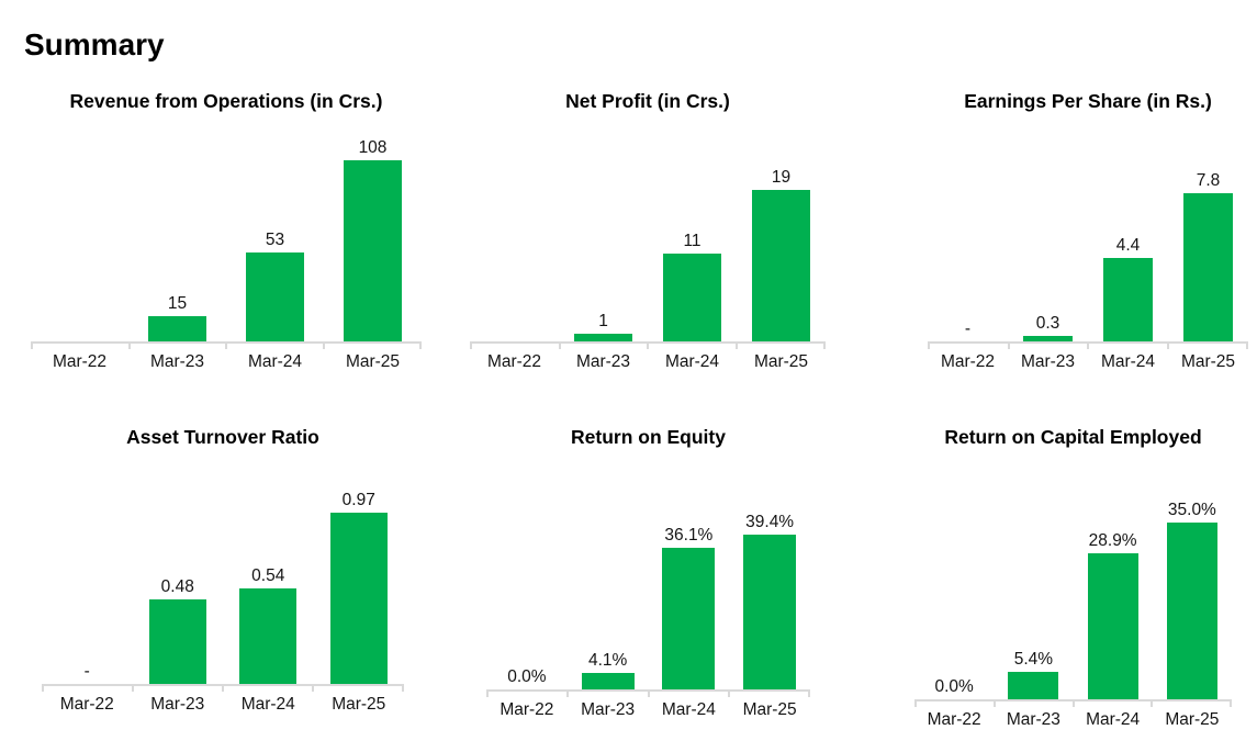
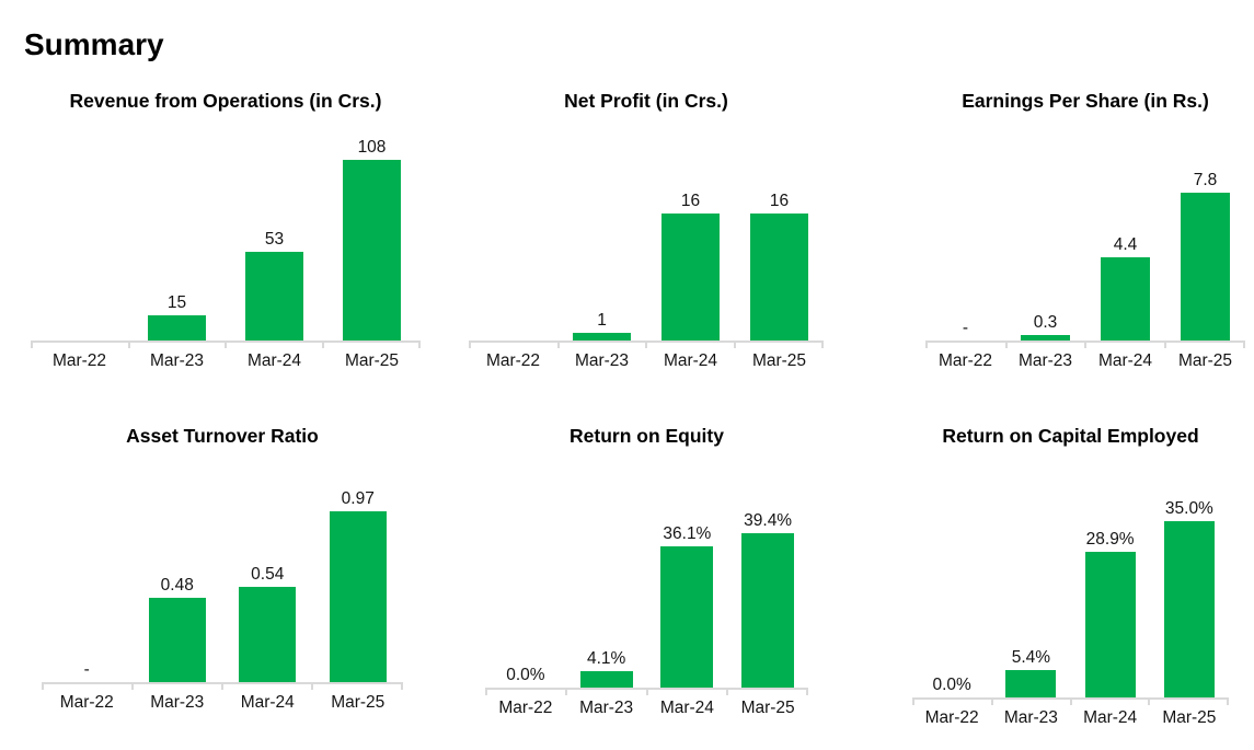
Net Profit (in Crs.)/Mar-24: 11 -> 16
Net Profit (in Crs.)/Mar-25: 19 -> 16
